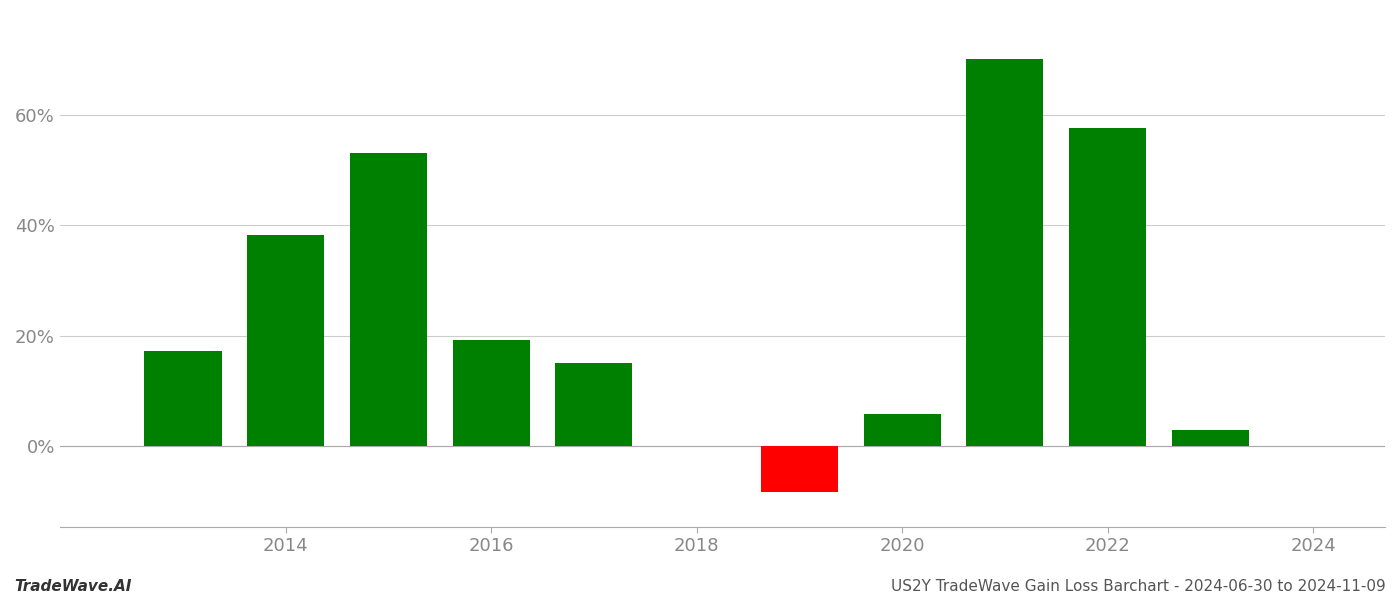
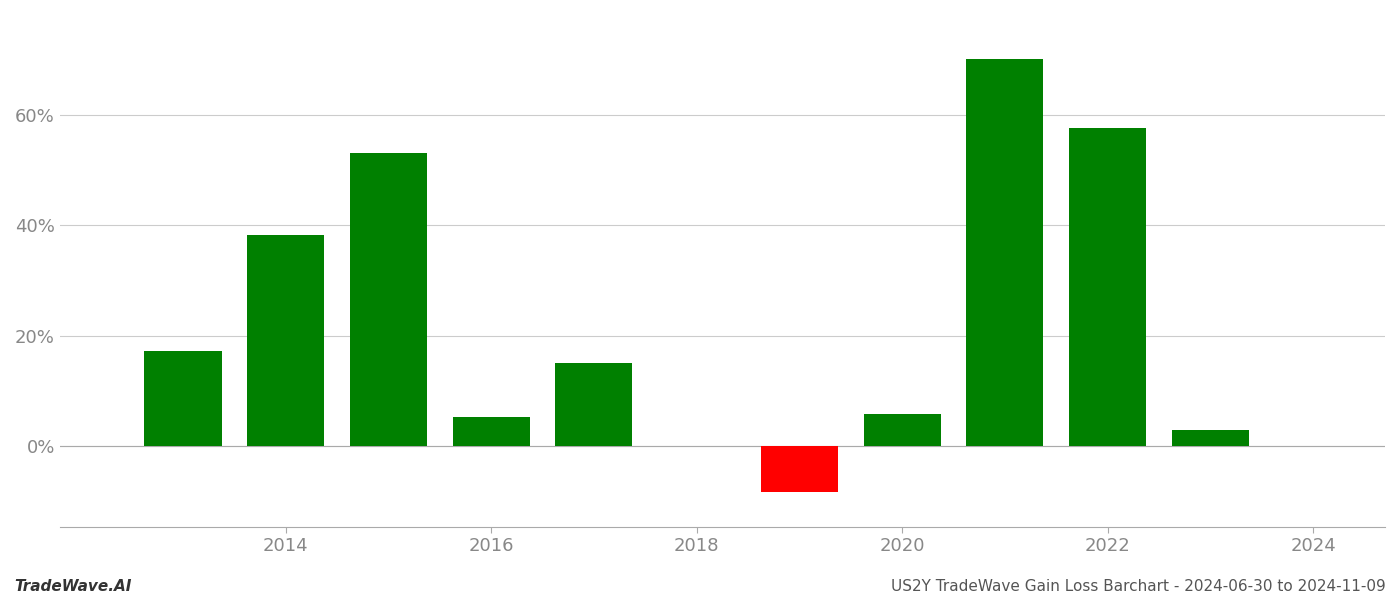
2016: 19.2% -> 5.4%
